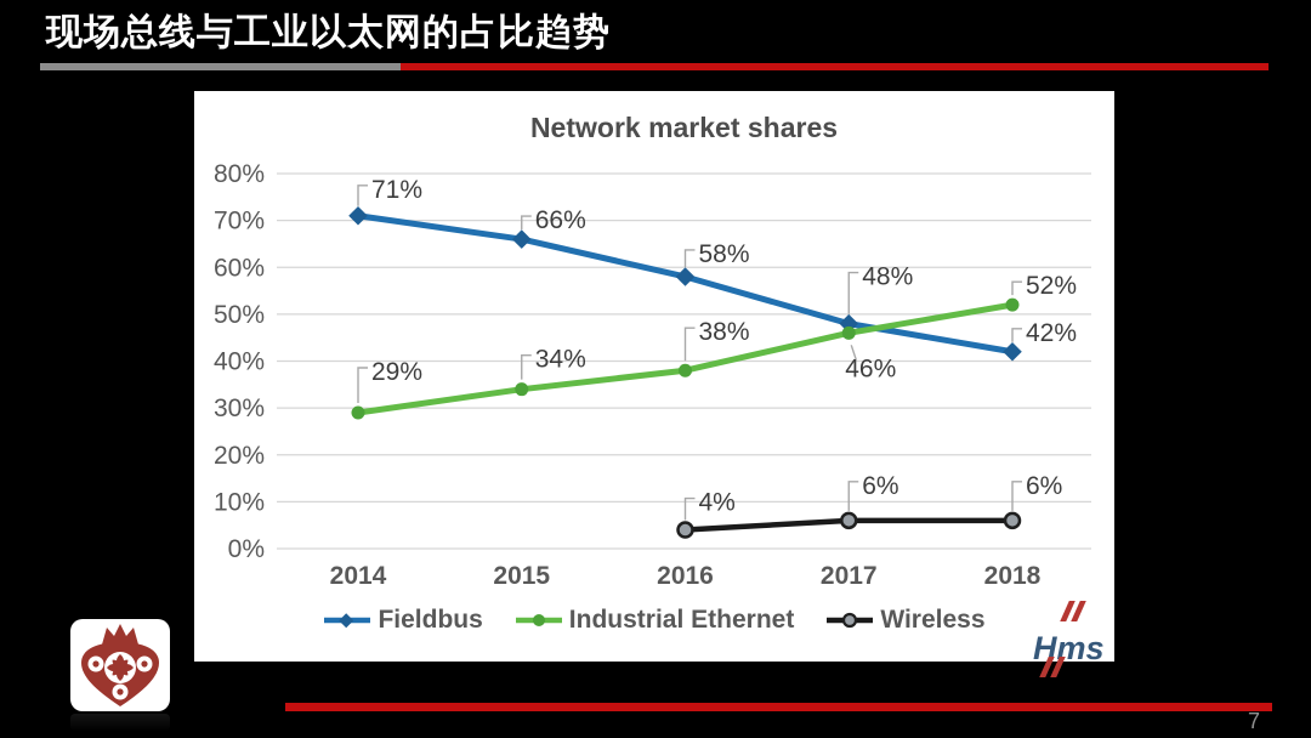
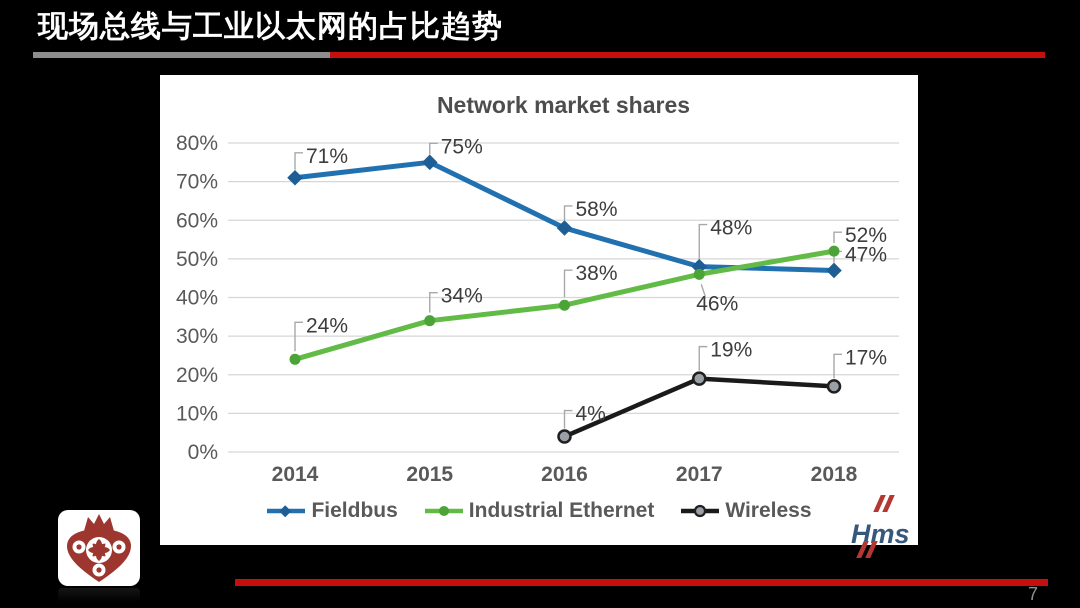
Industrial Ethernet/2014: 29% -> 24%
Fieldbus/2015: 66% -> 75%
Wireless/2017: 6% -> 19%
Fieldbus/2018: 42% -> 47%
Wireless/2018: 6% -> 17%
